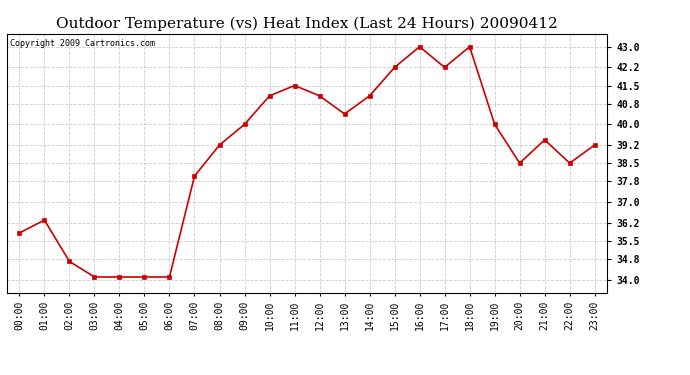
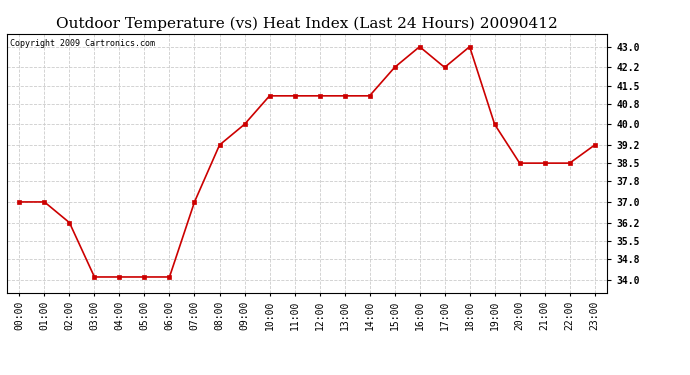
00:00: 35.8 -> 37.0
01:00: 36.3 -> 37.0
02:00: 34.7 -> 36.2
07:00: 38.0 -> 37.0
11:00: 41.5 -> 41.1
13:00: 40.4 -> 41.1
21:00: 39.4 -> 38.5
